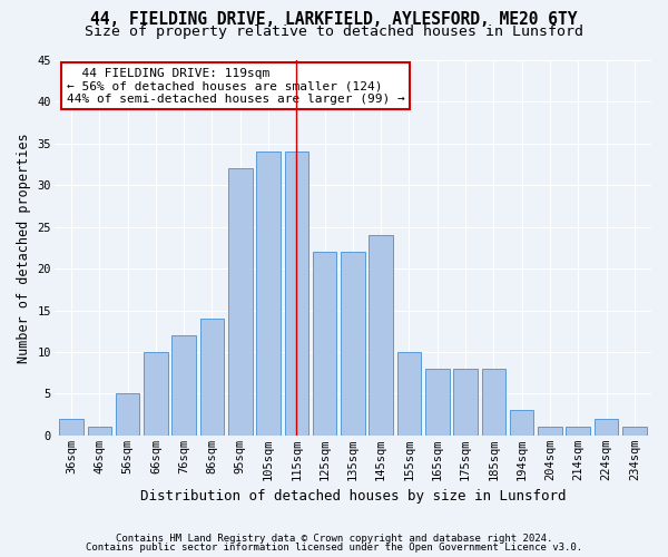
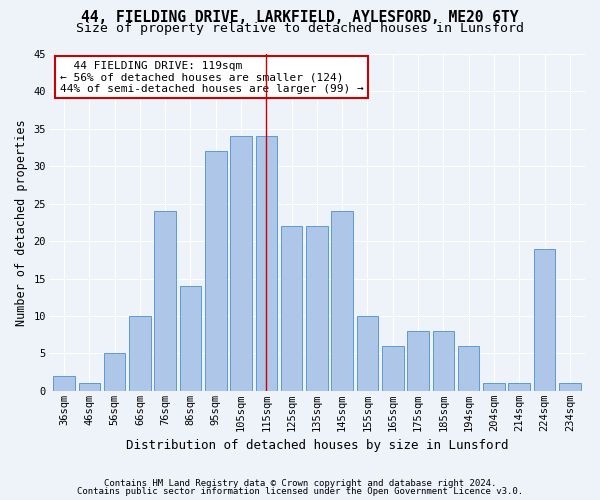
76sqm: 12 -> 24
165sqm: 8 -> 6
194sqm: 3 -> 6
224sqm: 2 -> 19
